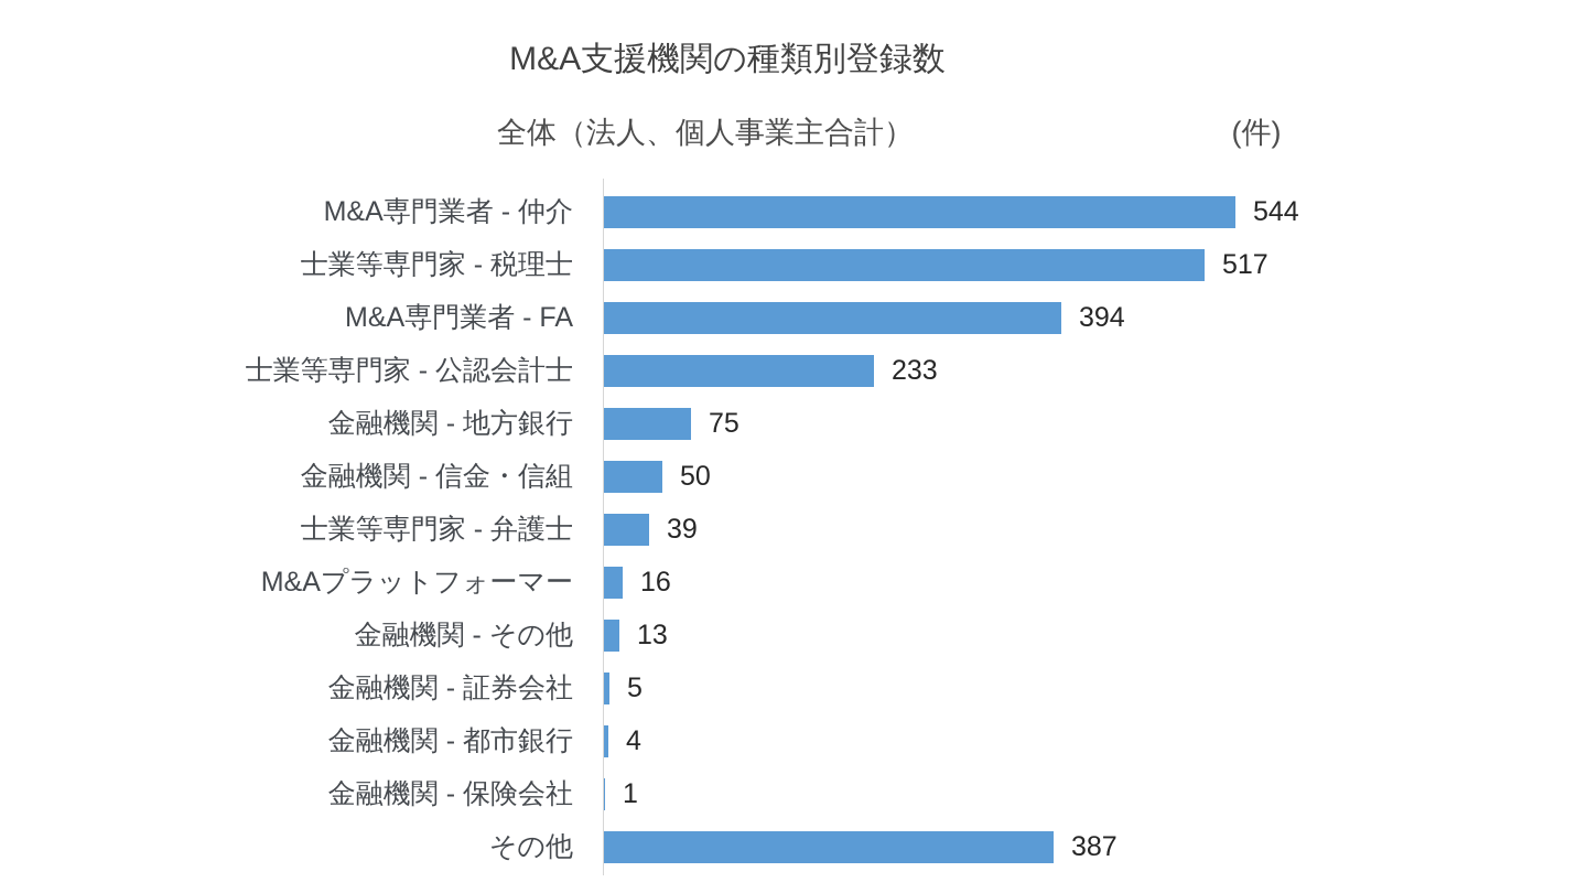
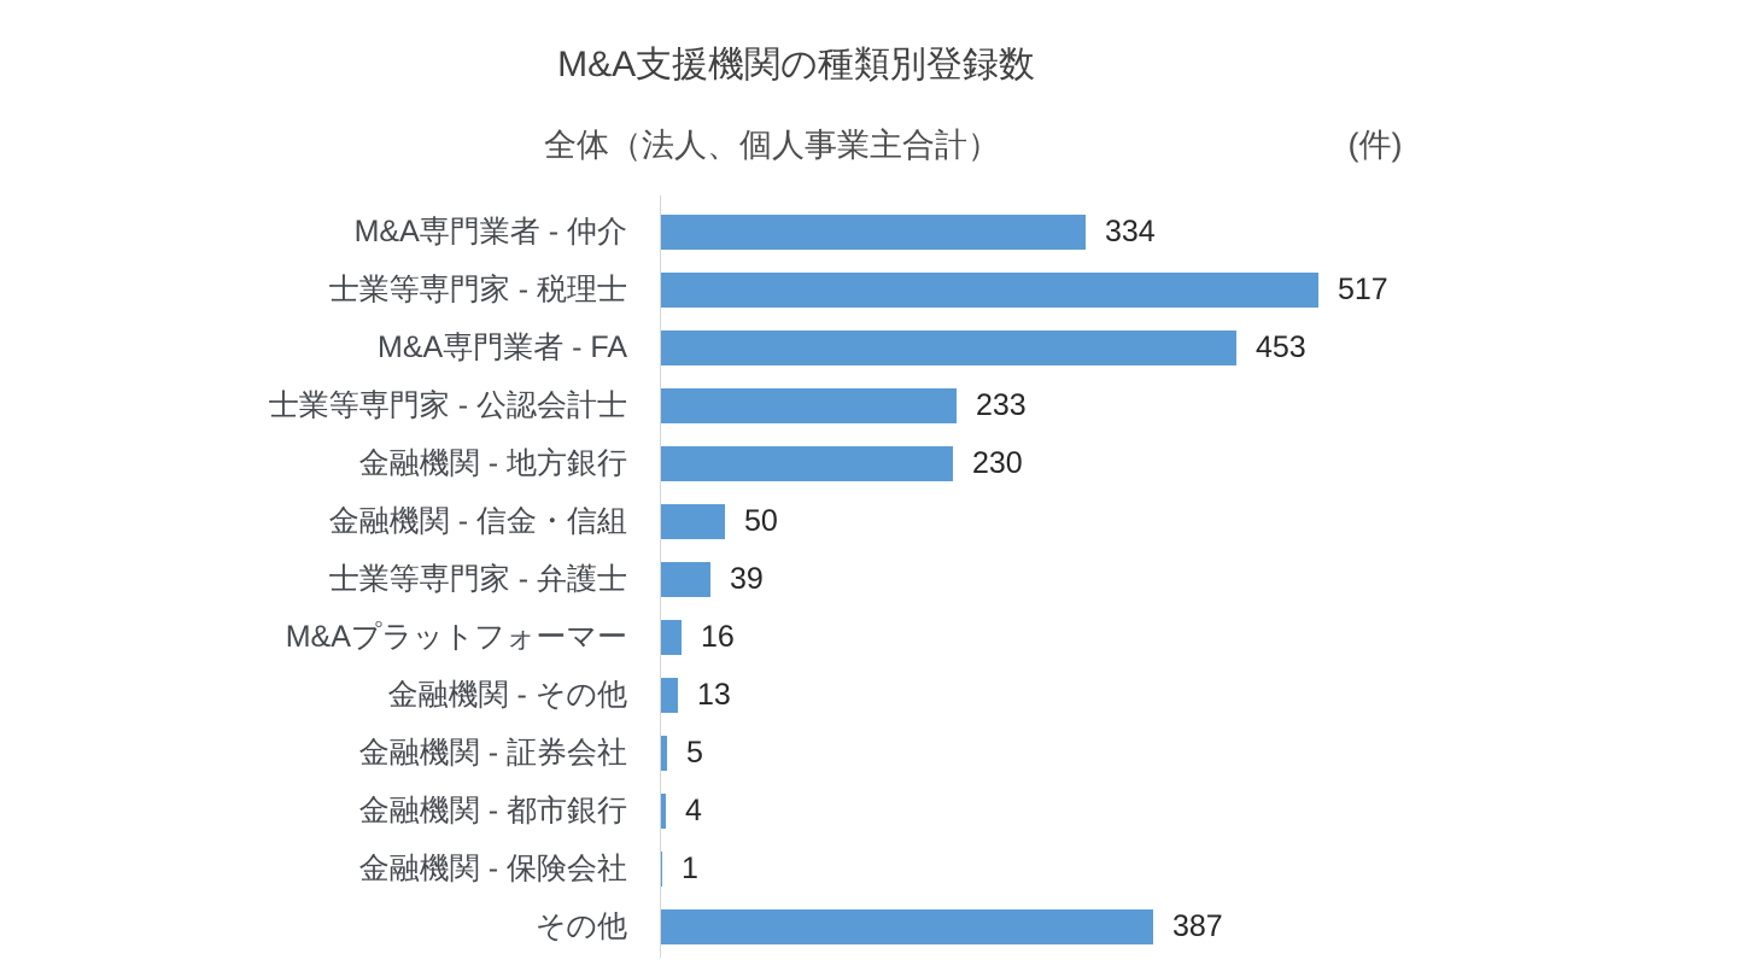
M&A専門業者 - 仲介: 544 -> 334
M&A専門業者 - FA: 394 -> 453
金融機関 - 地方銀行: 75 -> 230
